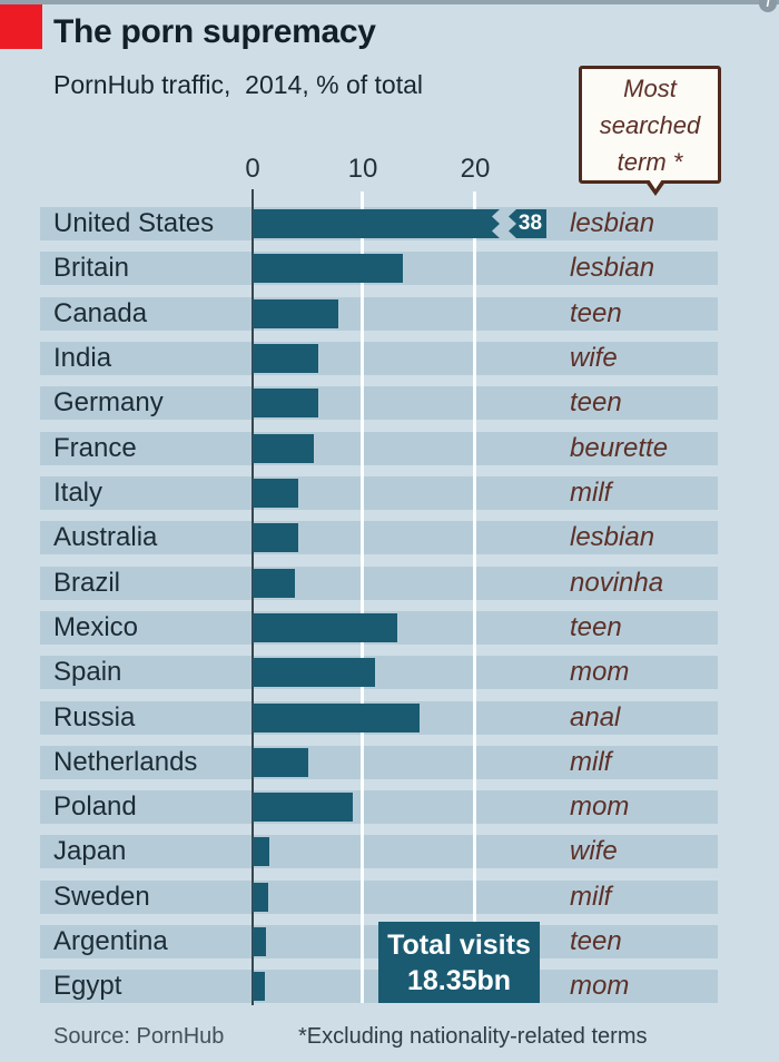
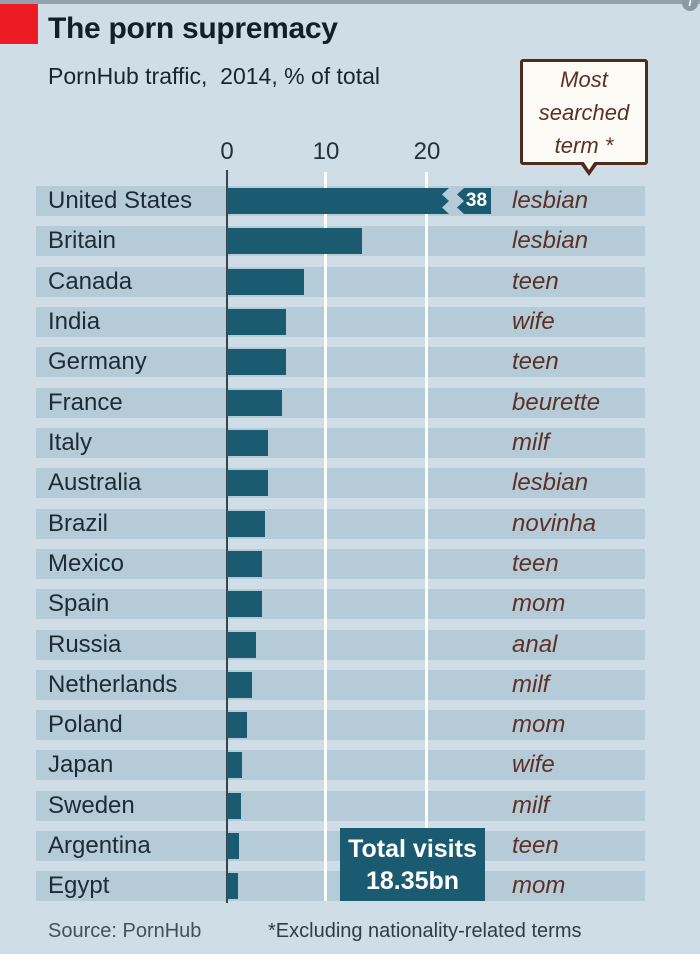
Mexico: 13 -> 4
Spain: 11 -> 4
Russia: 15 -> 3
Netherlands: 5 -> 2
Poland: 9 -> 2
